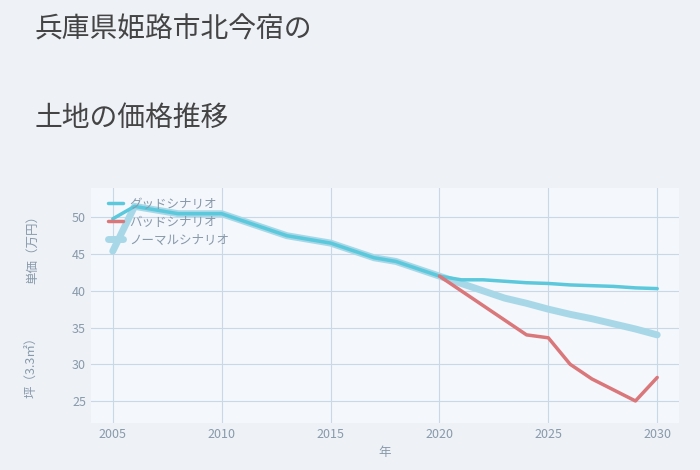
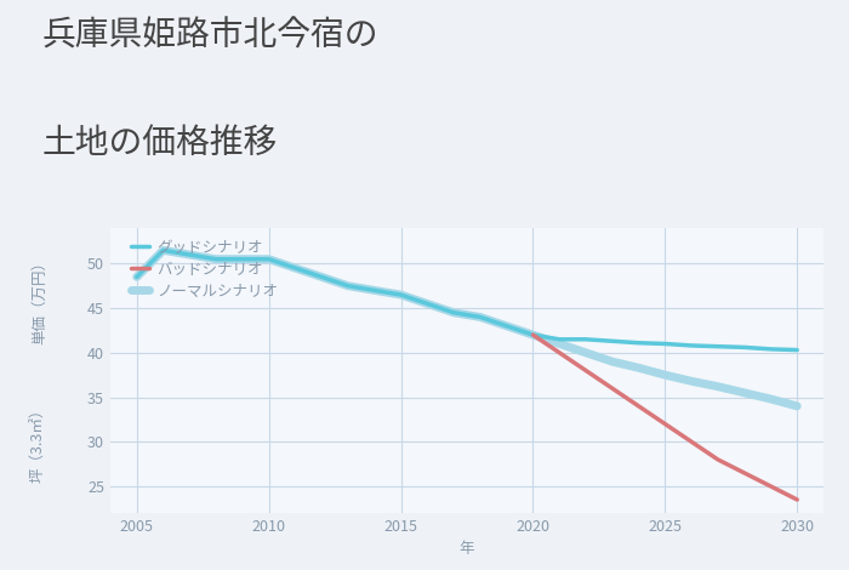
グッドシナリオ/2005: 49.8 -> 48.5
ノーマルシナリオ/2005: 45.4 -> 48.5
バッドシナリオ/2025: 33.6 -> 32.0
バッドシナリオ/2030: 28.2 -> 23.5
